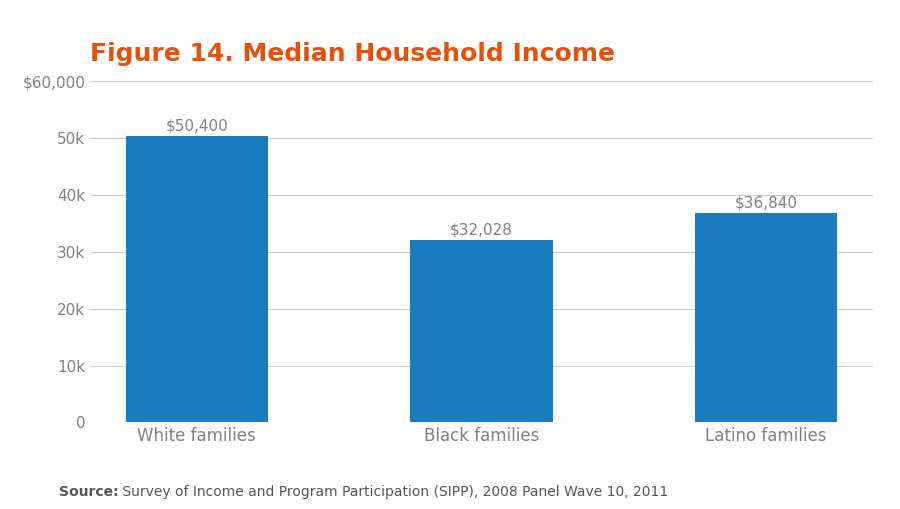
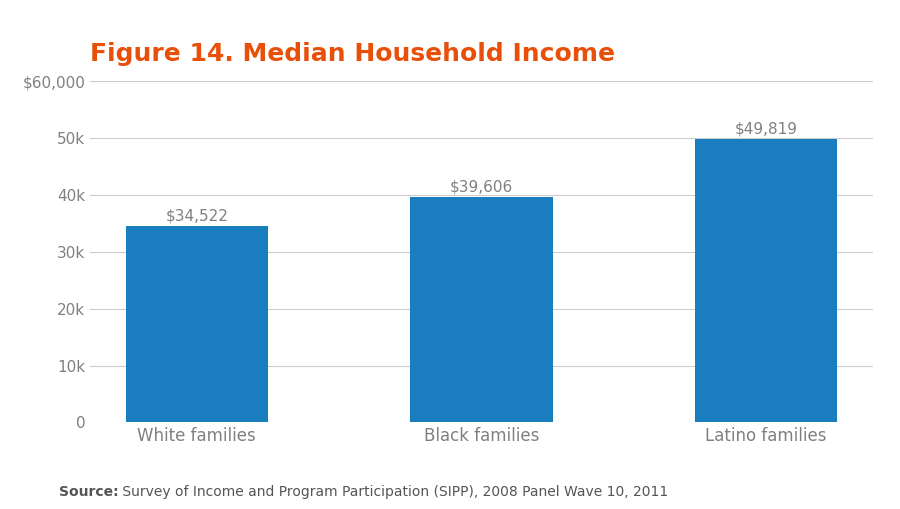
White families: $50,400 -> $34,522
Black families: $32,028 -> $39,606
Latino families: $36,840 -> $49,819
